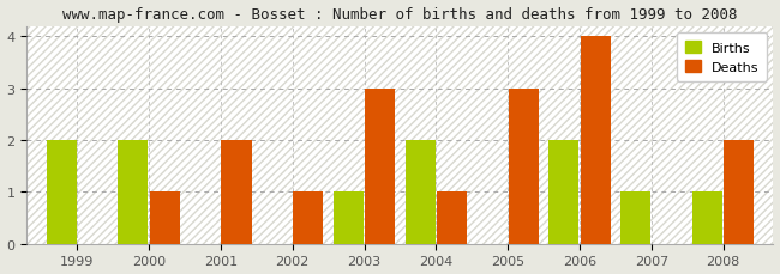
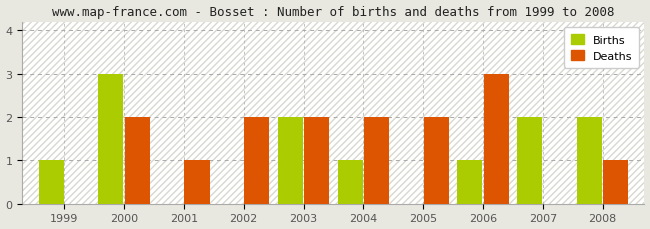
Births/1999: 2 -> 1
Births/2000: 2 -> 3
Deaths/2000: 1 -> 2
Deaths/2001: 2 -> 1
Deaths/2002: 1 -> 2
Births/2003: 1 -> 2
Deaths/2003: 3 -> 2
Births/2004: 2 -> 1
Deaths/2004: 1 -> 2
Deaths/2005: 3 -> 2
Births/2006: 2 -> 1
Deaths/2006: 4 -> 3
Births/2007: 1 -> 2
Births/2008: 1 -> 2
Deaths/2008: 2 -> 1
